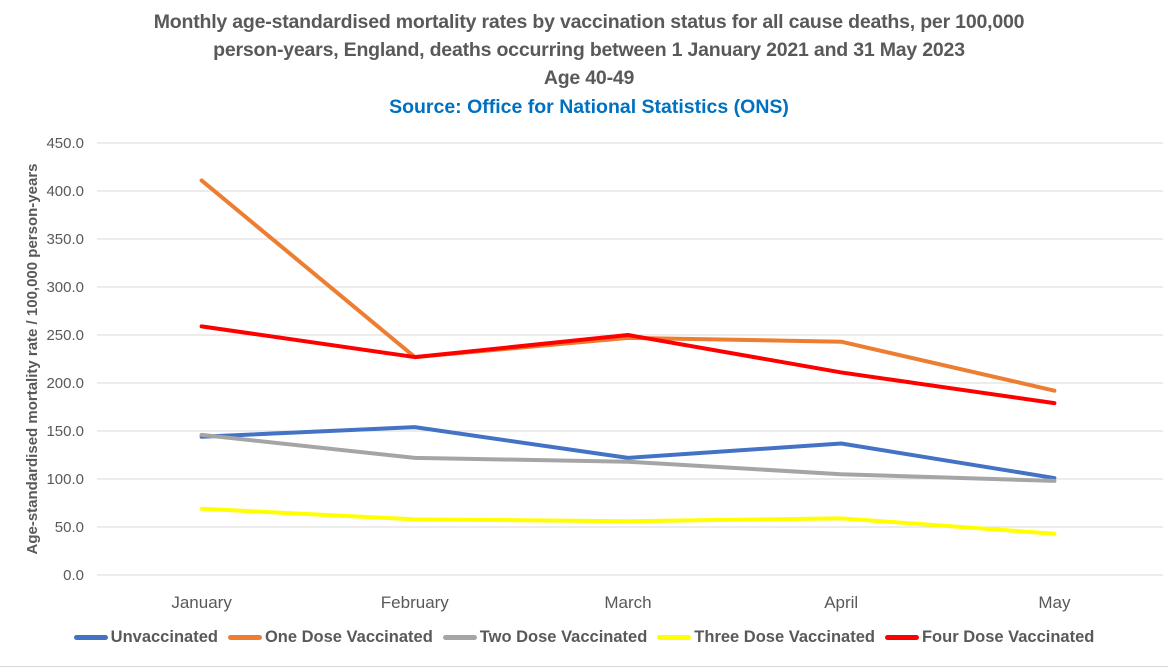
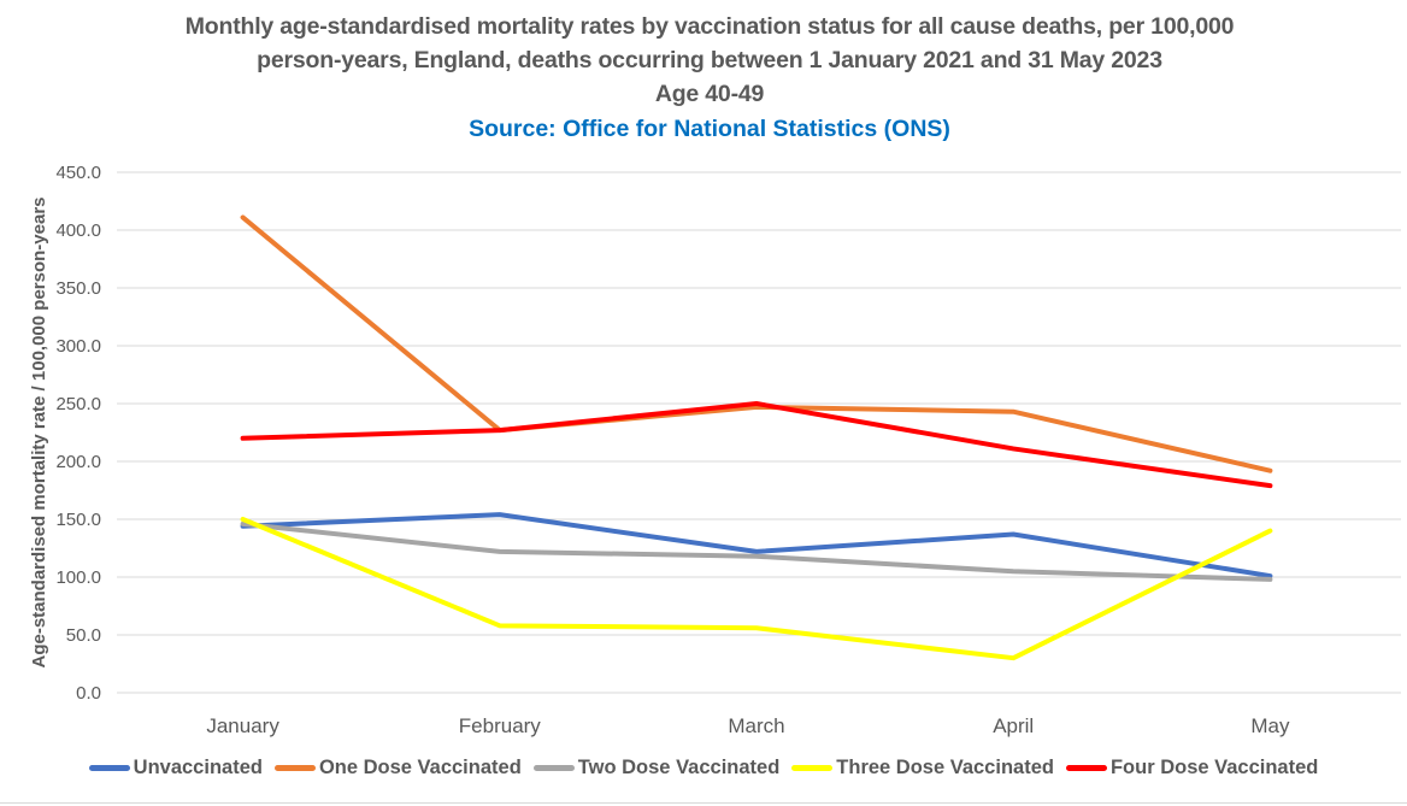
Three Dose Vaccinated/January: 70 -> 150
Four Dose Vaccinated/January: 260 -> 220
Three Dose Vaccinated/April: 60 -> 30
Three Dose Vaccinated/May: 40 -> 140
